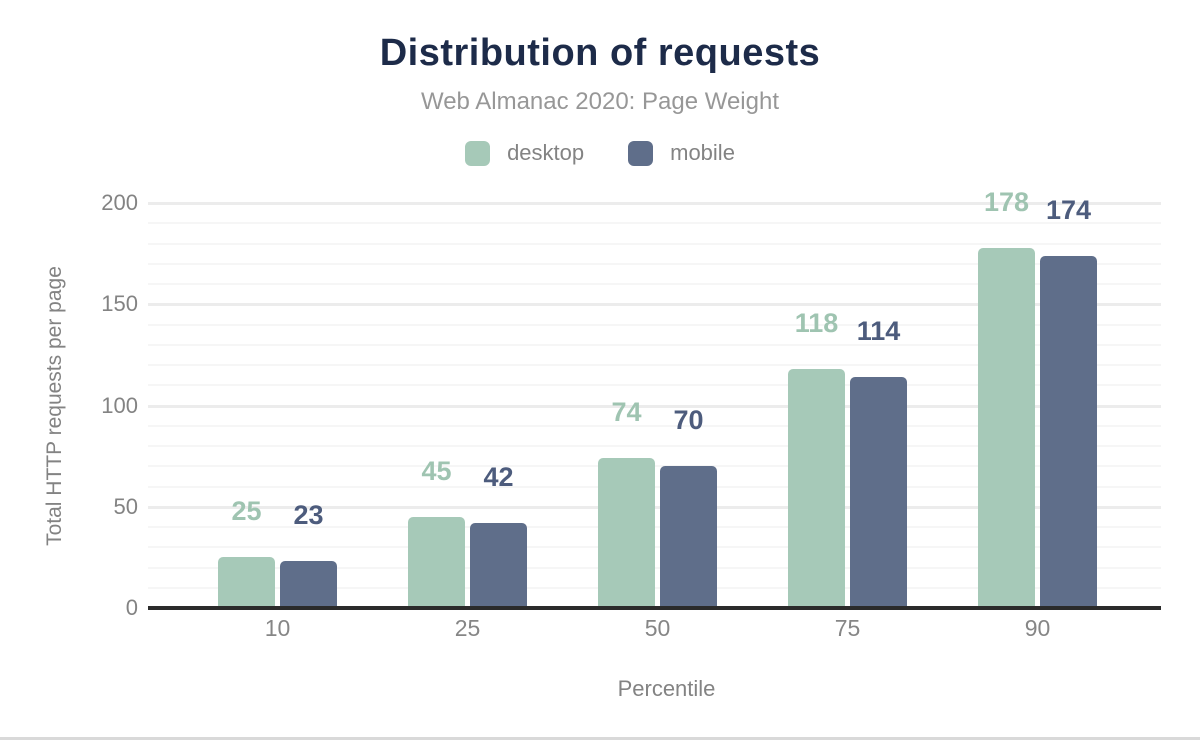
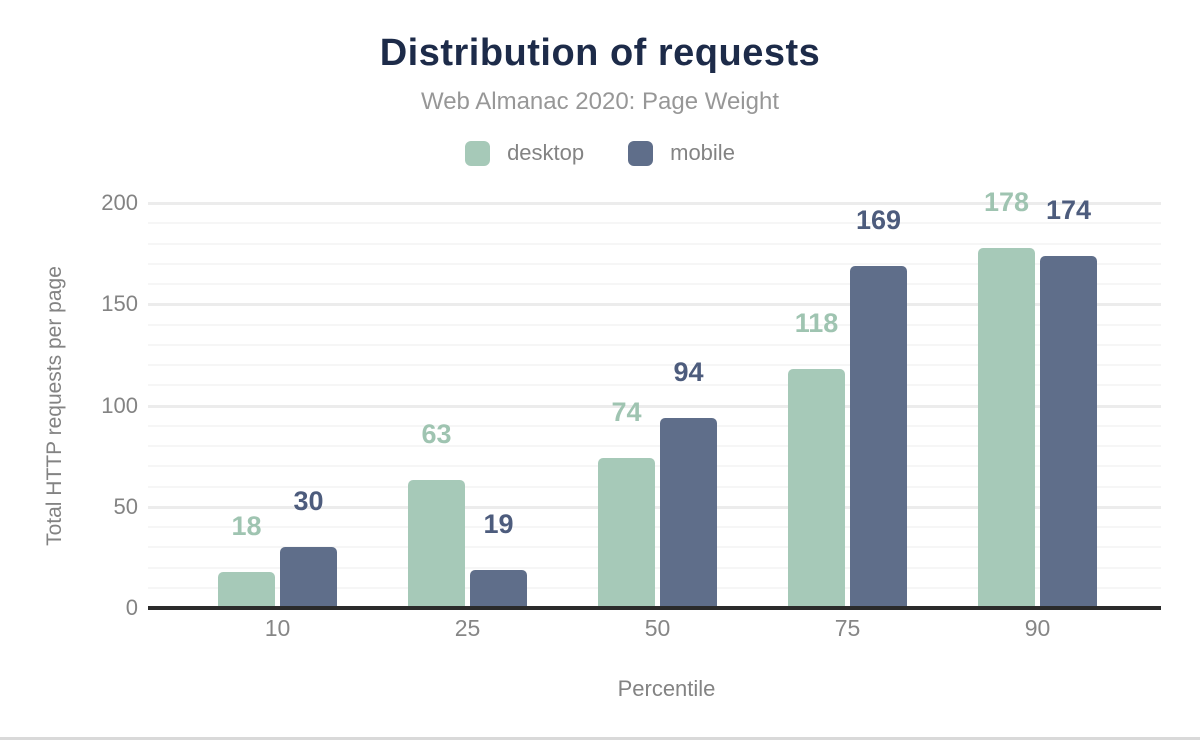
desktop/10: 25 -> 18
mobile/10: 23 -> 30
desktop/25: 45 -> 63
mobile/25: 42 -> 19
mobile/50: 70 -> 94
mobile/75: 114 -> 169
